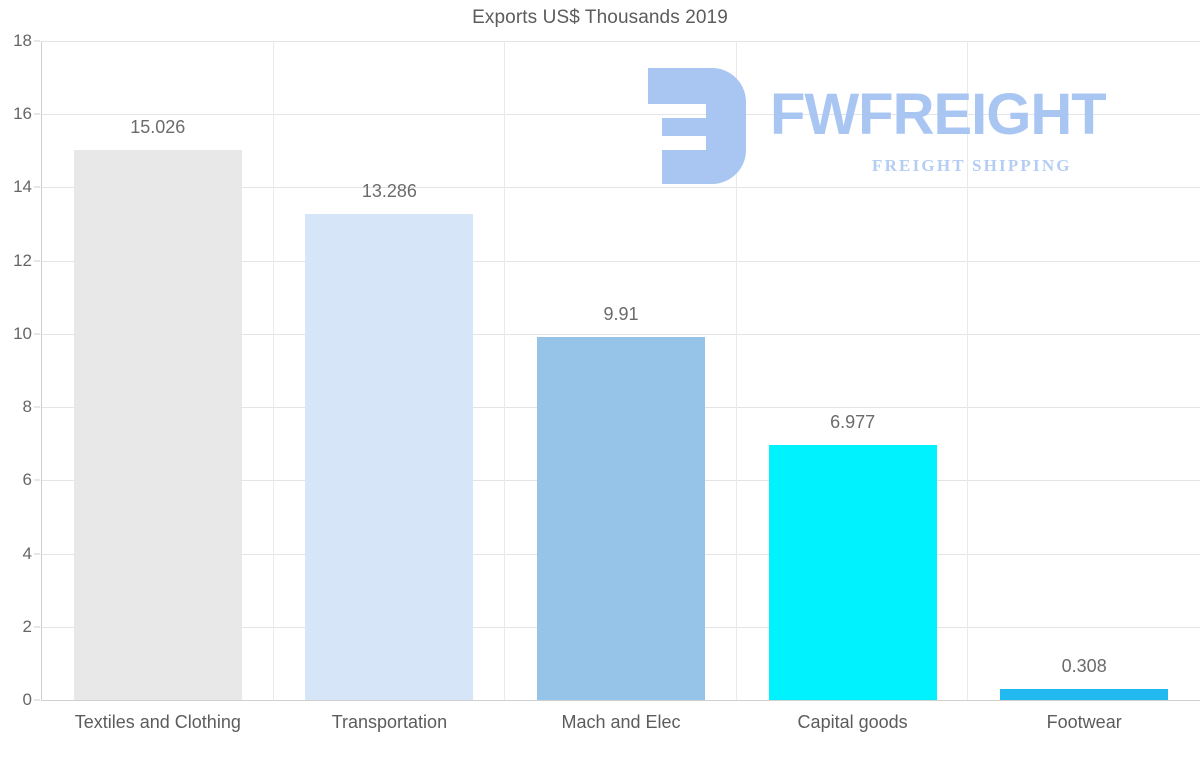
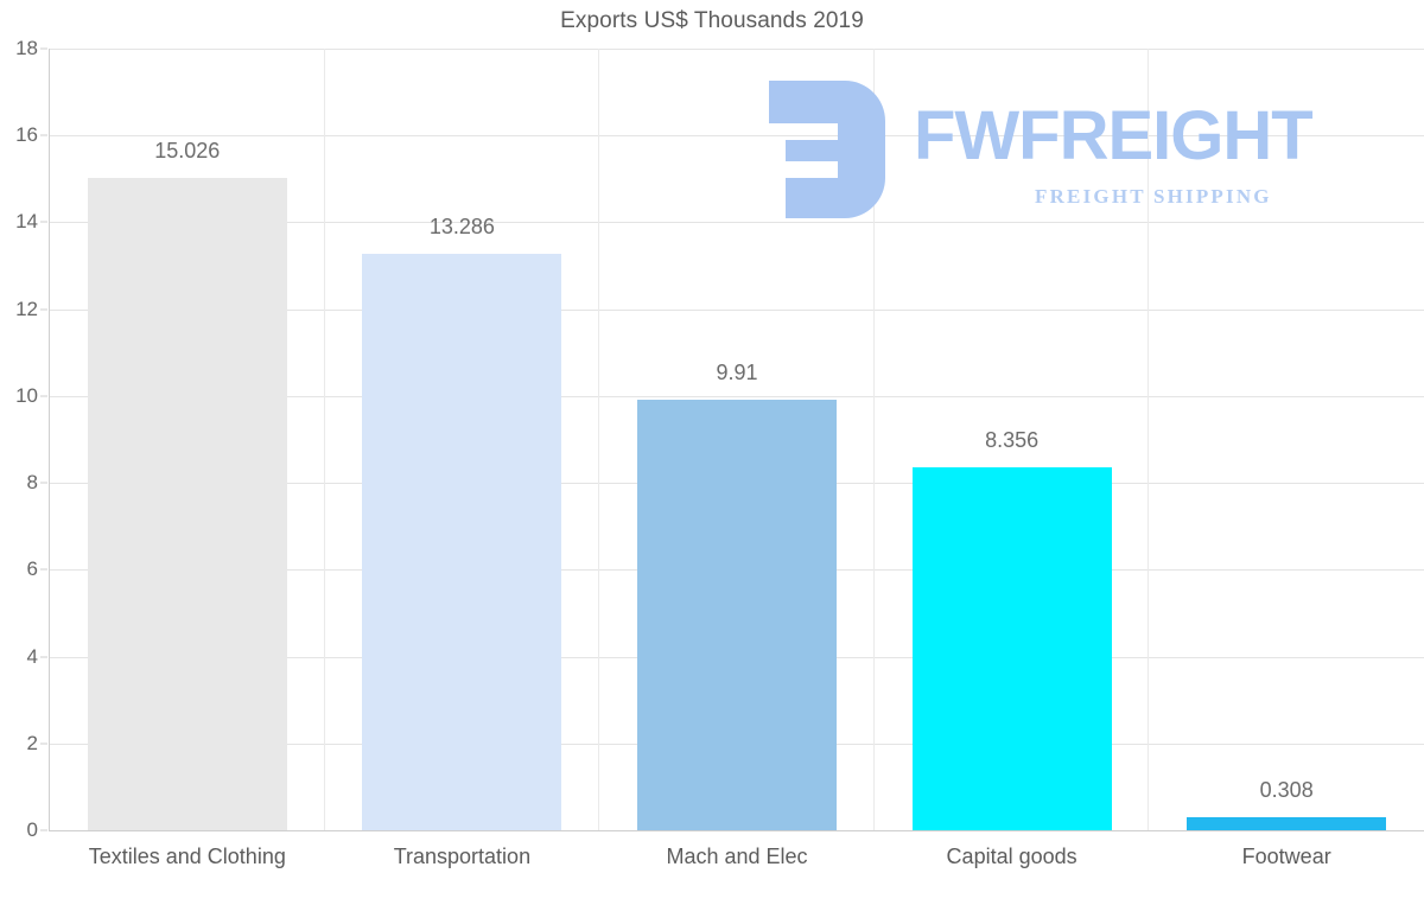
Capital goods: 6.977 -> 8.356
